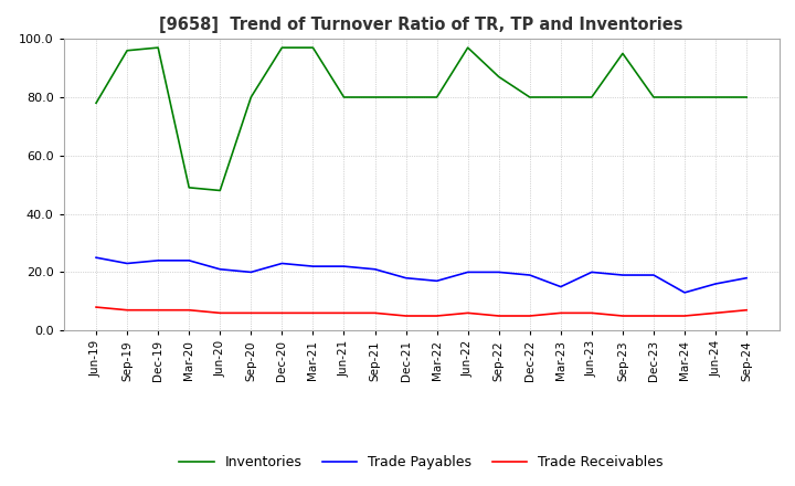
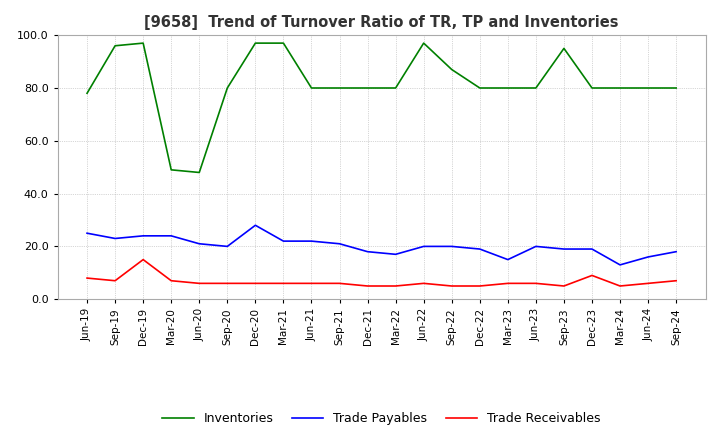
Trade Receivables/Dec-19: 7 -> 15
Trade Payables/Dec-20: 23 -> 28
Trade Receivables/Dec-23: 5 -> 9
